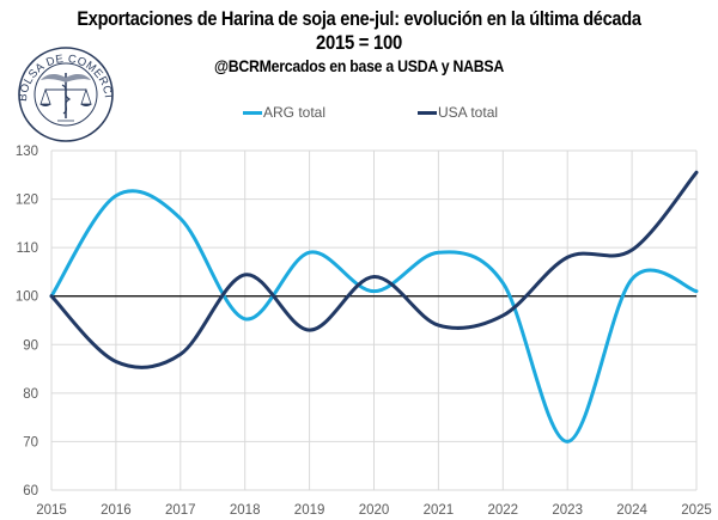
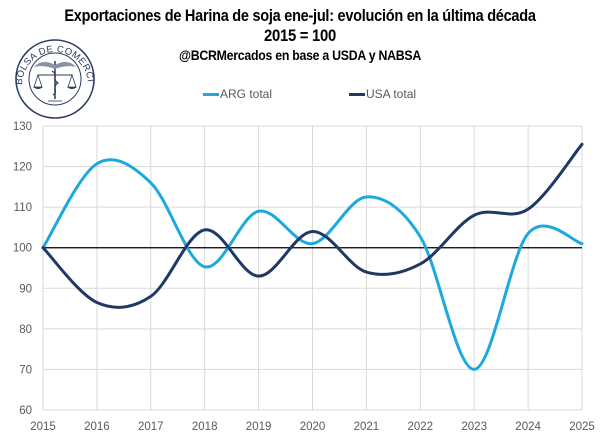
ARG total/2021: 109 -> 112
